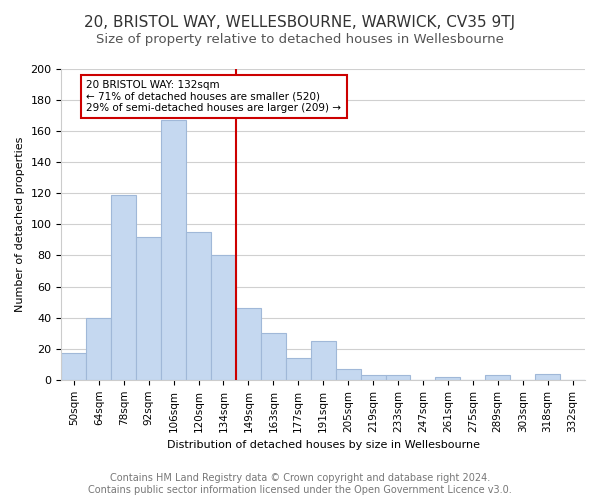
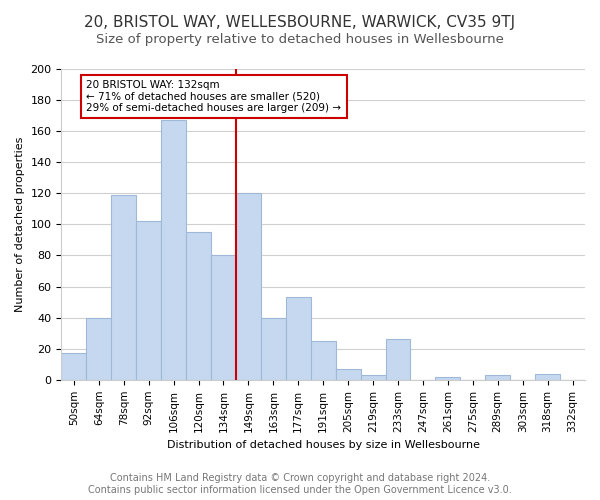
92sqm: 92 -> 102
149sqm: 46 -> 120
163sqm: 30 -> 40
177sqm: 14 -> 53
233sqm: 3 -> 26
